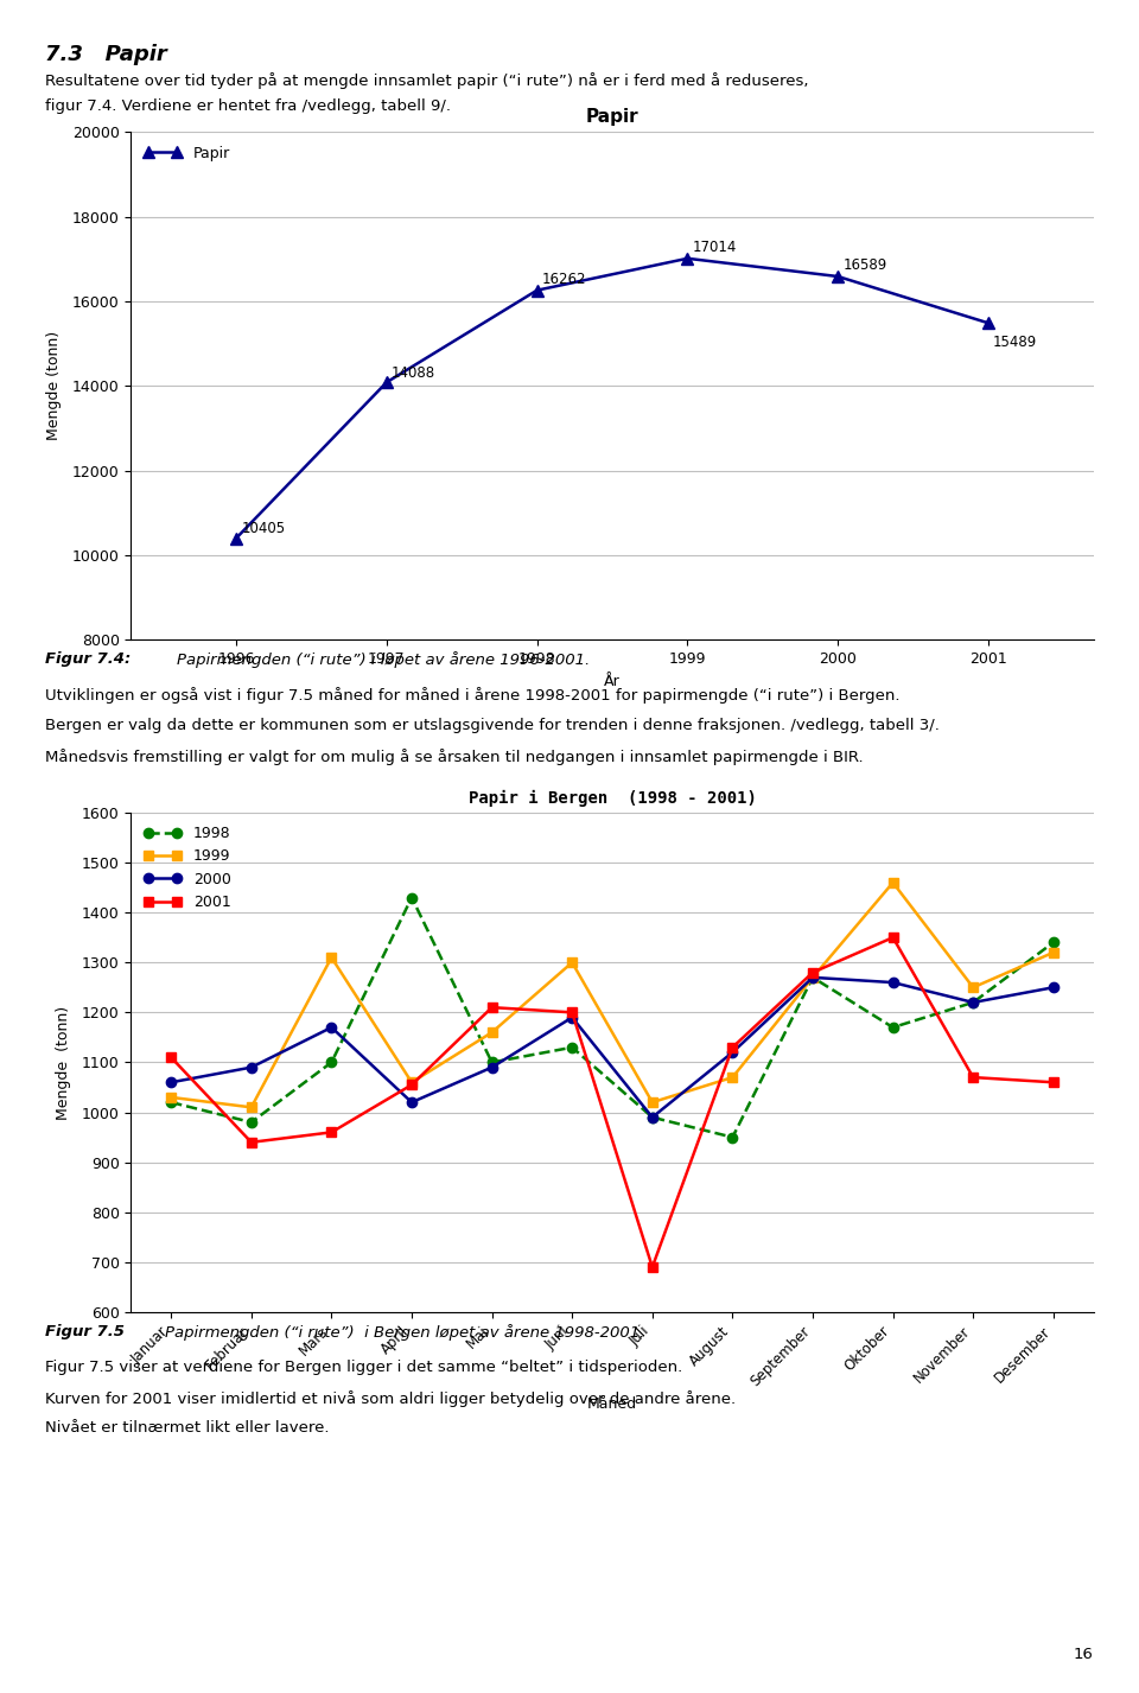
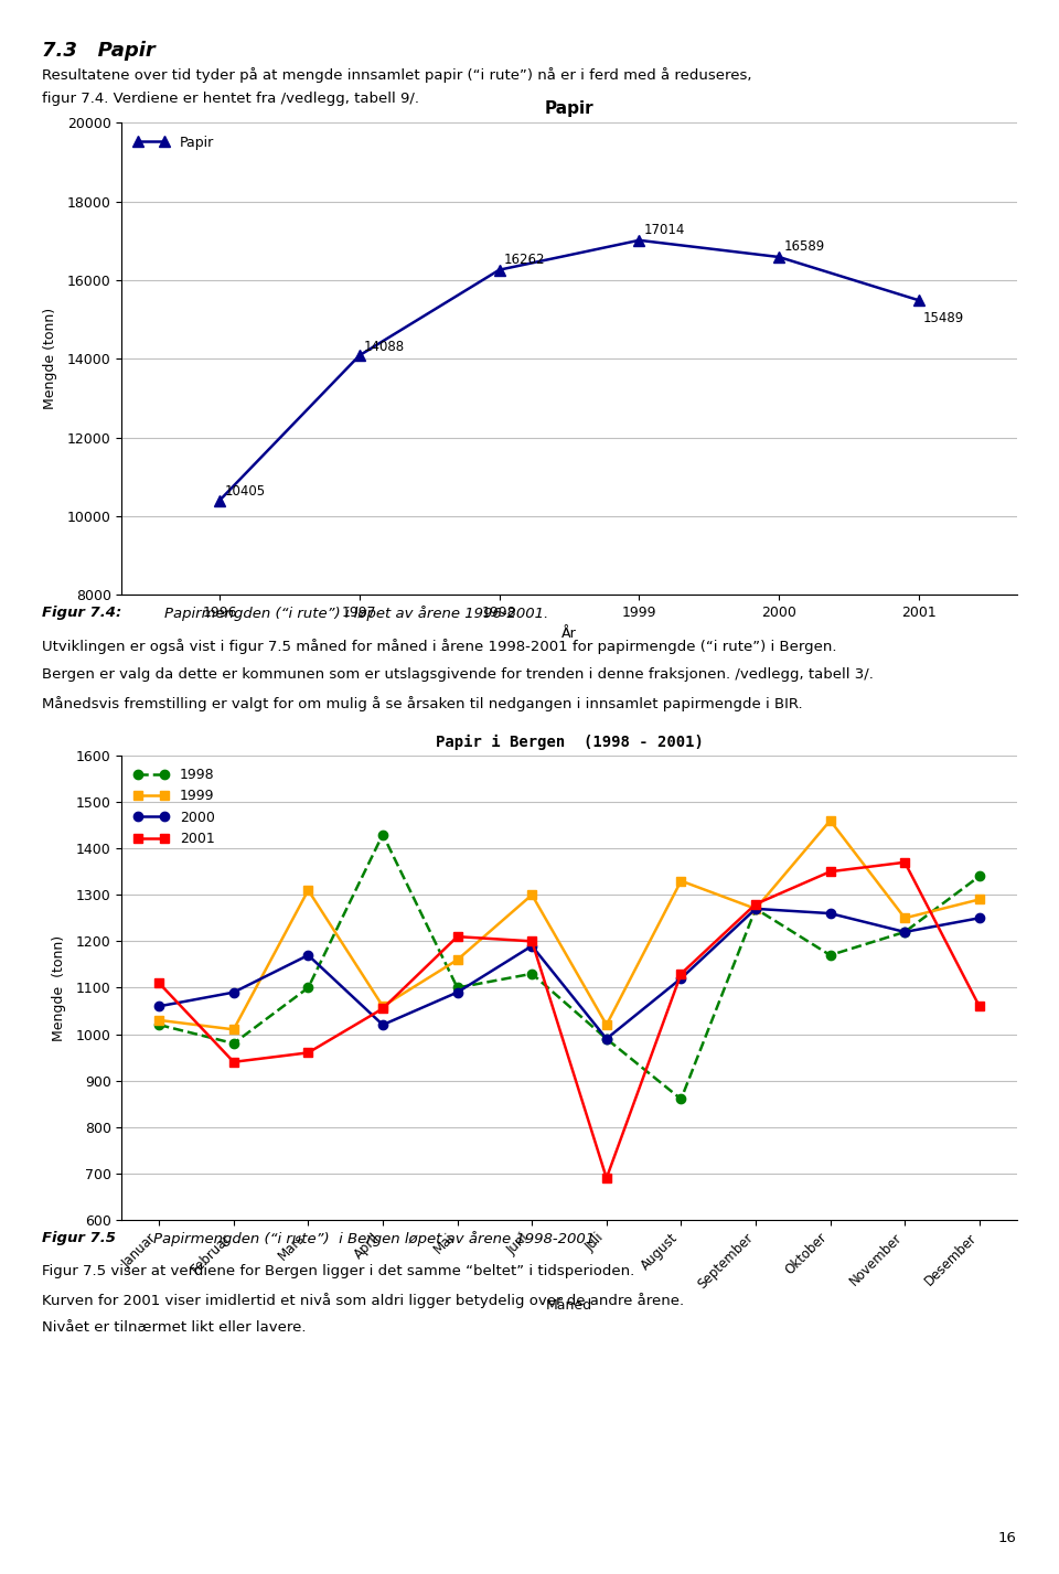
Papir i Bergen (1998 - 2001)/1998/August: 950 -> 860
Papir i Bergen (1998 - 2001)/1999/August: 1070 -> 1330
Papir i Bergen (1998 - 2001)/2001/November: 1070 -> 1370
Papir i Bergen (1998 - 2001)/1999/Desember: 1320 -> 1290
